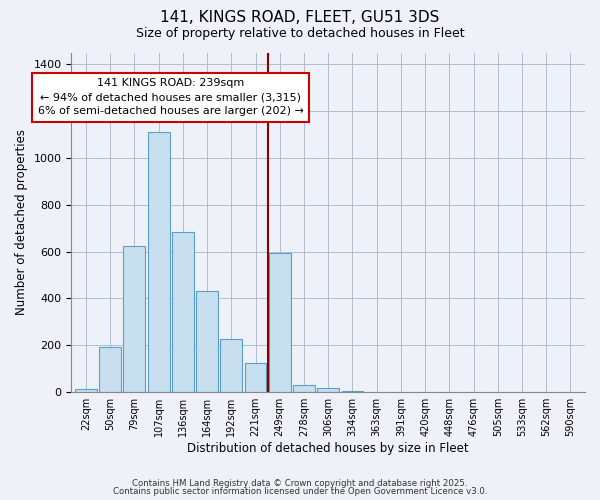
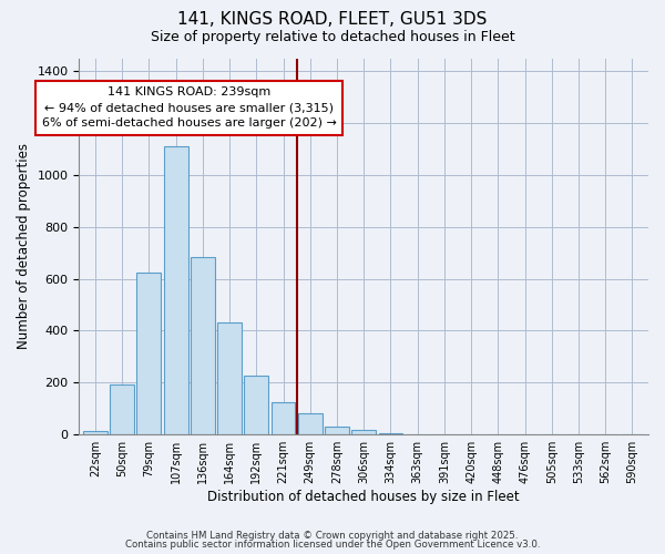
249sqm: 595 -> 82
